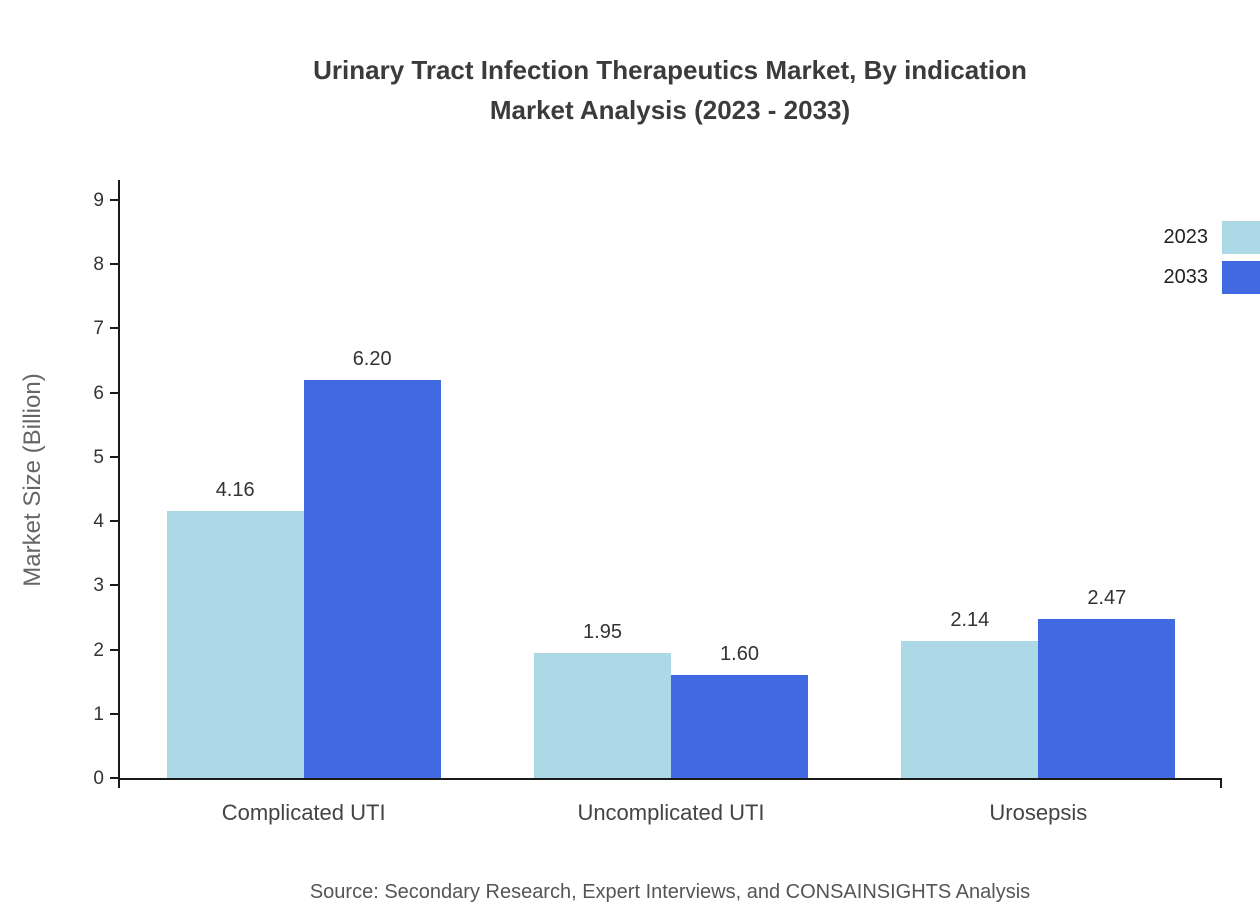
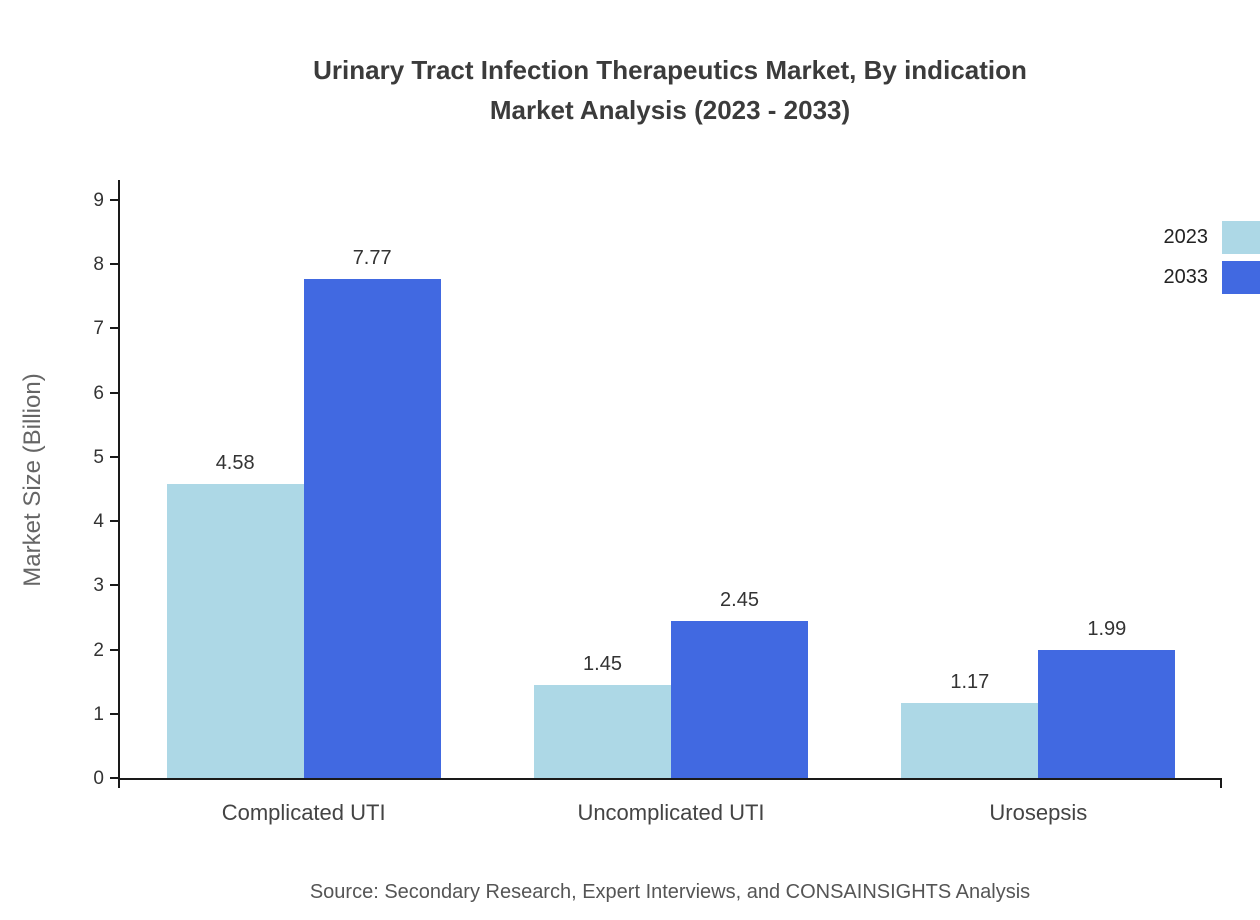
2023/Complicated UTI: 4.16 -> 4.58
2033/Complicated UTI: 6.20 -> 7.77
2023/Uncomplicated UTI: 1.95 -> 1.45
2033/Uncomplicated UTI: 1.60 -> 2.45
2023/Urosepsis: 2.14 -> 1.17
2033/Urosepsis: 2.47 -> 1.99
